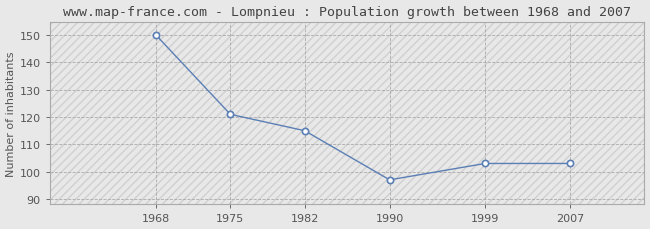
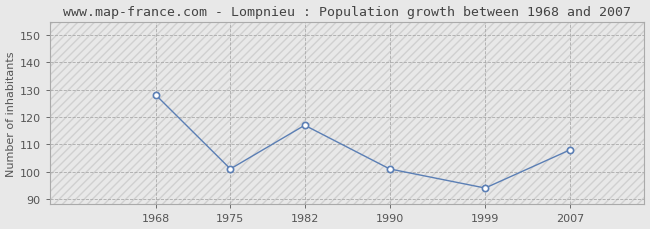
1968: 150 -> 128
1975: 121 -> 101
1982: 115 -> 117
1990: 97 -> 101
1999: 103 -> 94
2007: 103 -> 108
